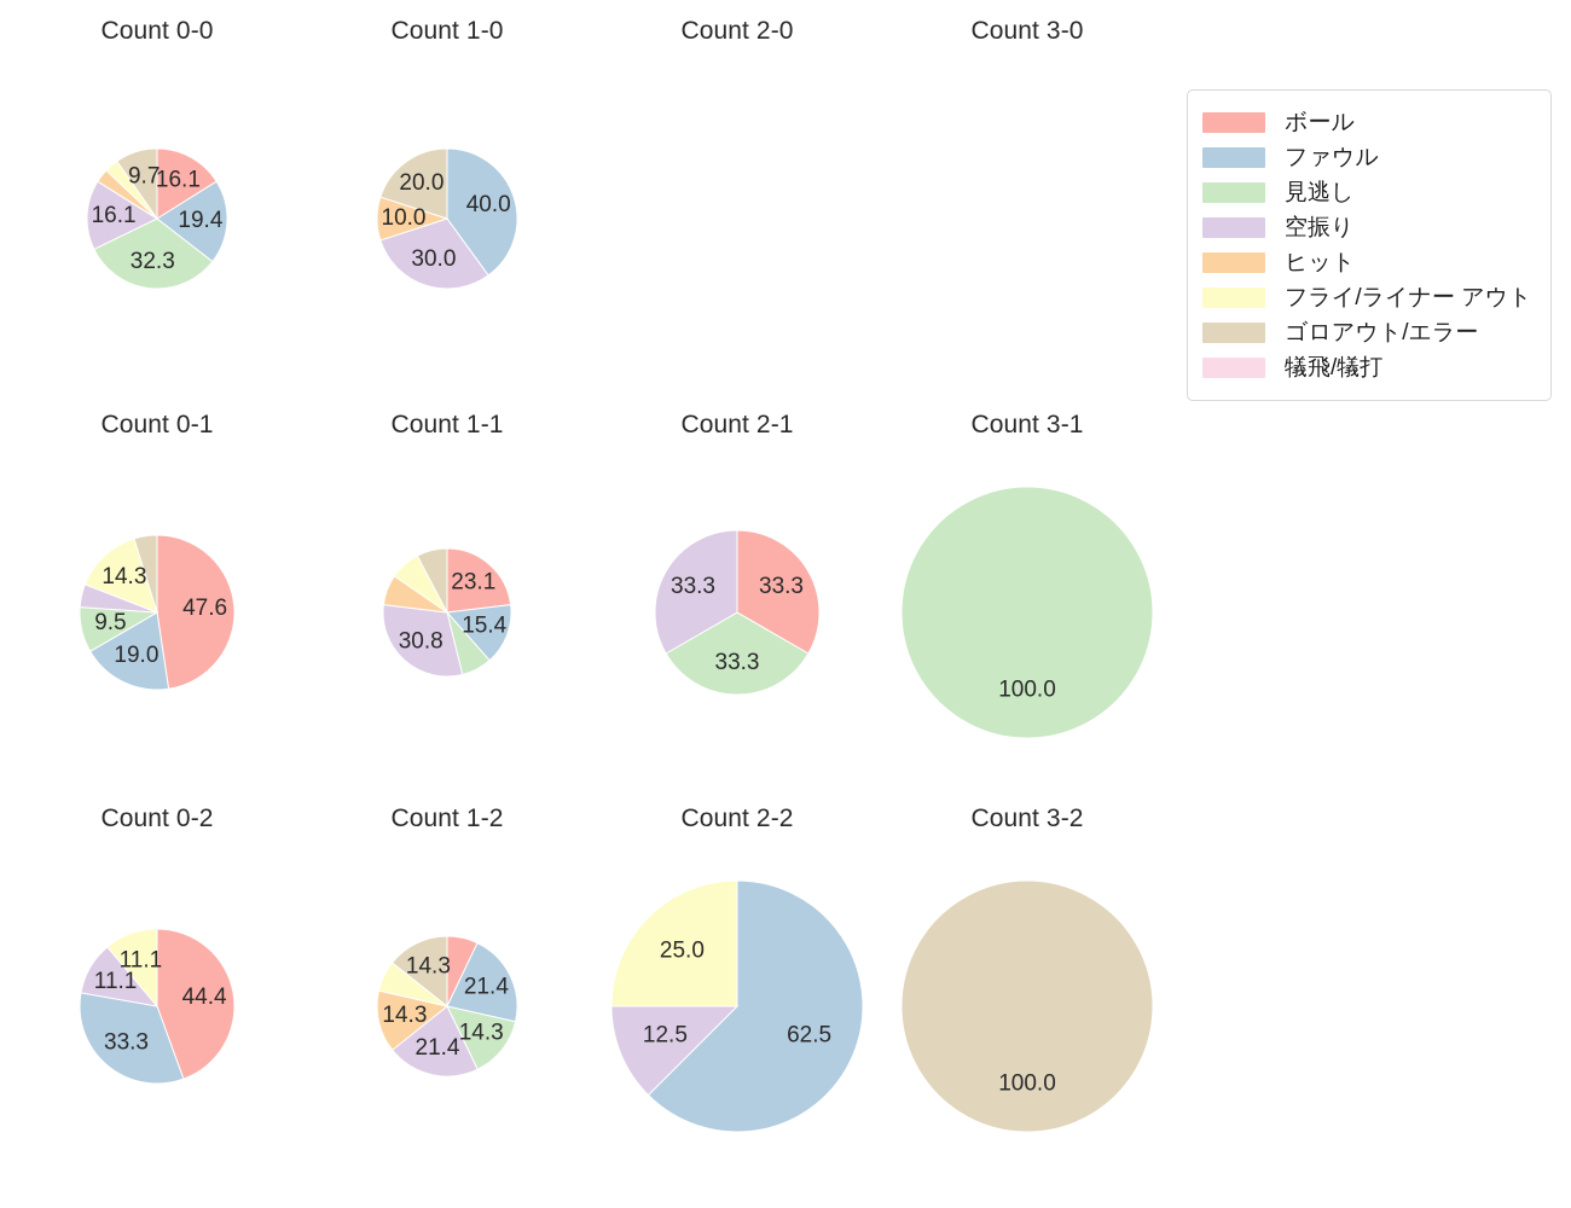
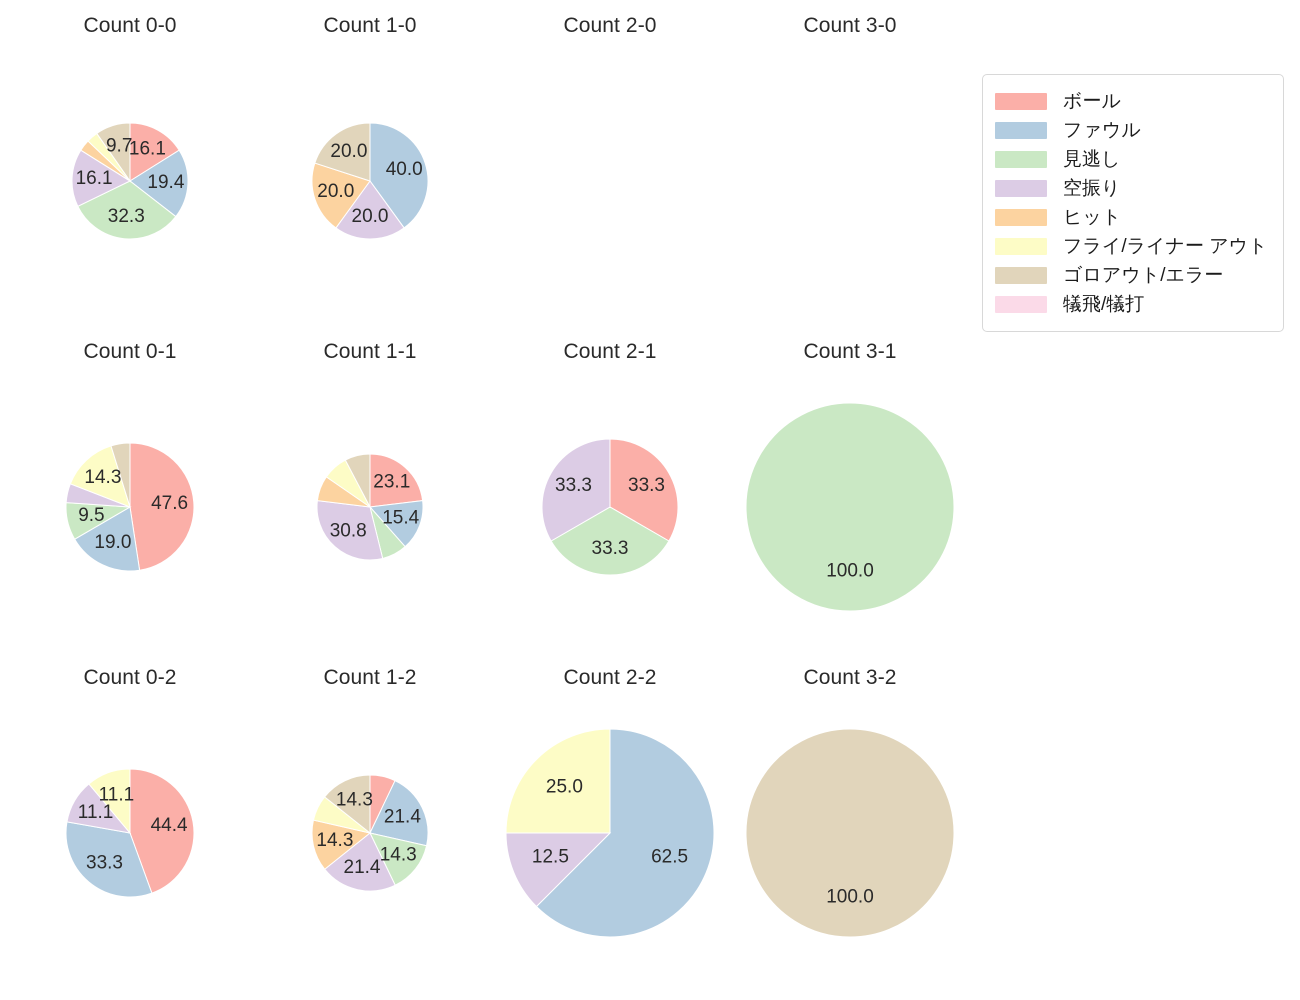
Count 1-0/空振り: 30.0 -> 20.0
Count 1-0/ヒット: 10.0 -> 20.0
